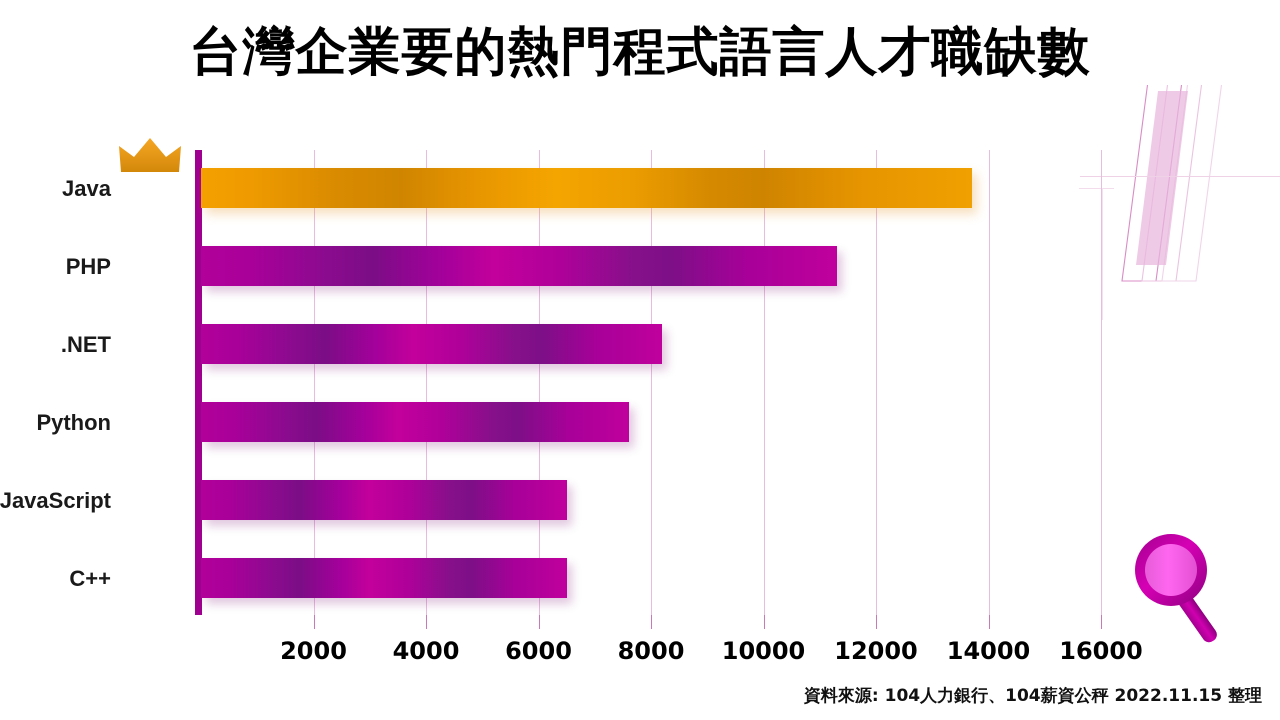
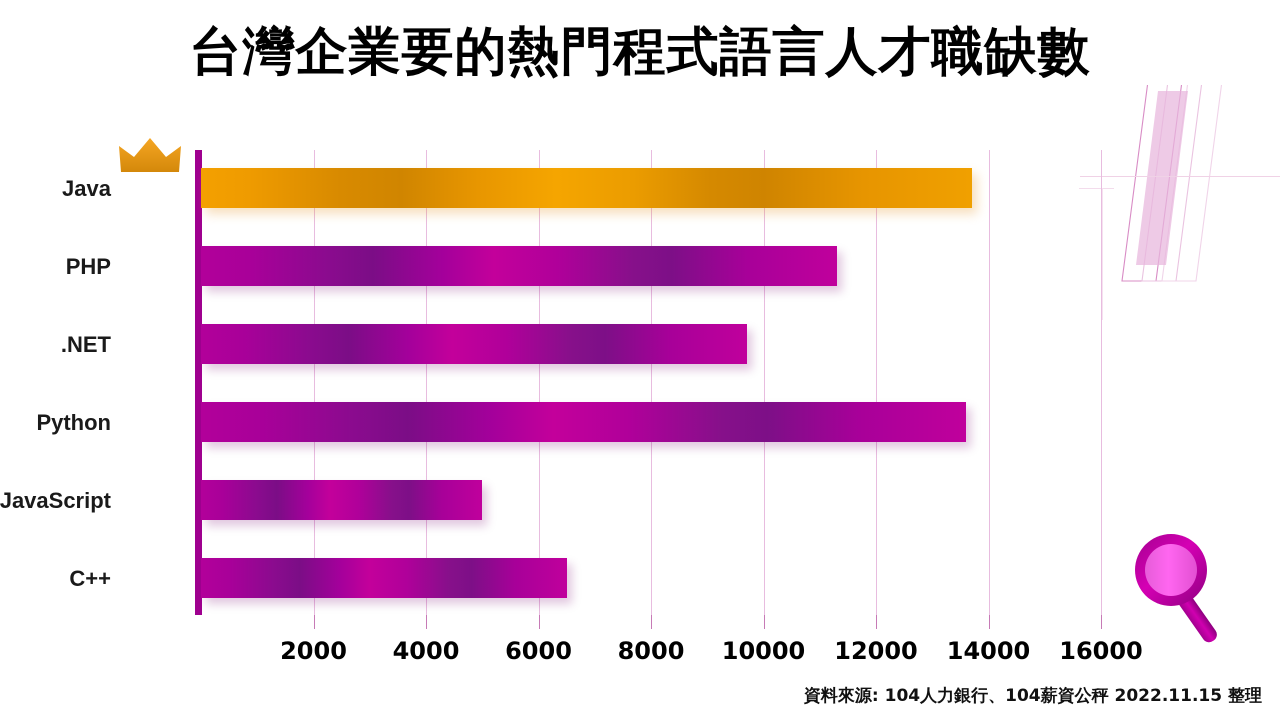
.NET: 8200 -> 9700
Python: 7600 -> 13600
JavaScript: 6500 -> 5000
